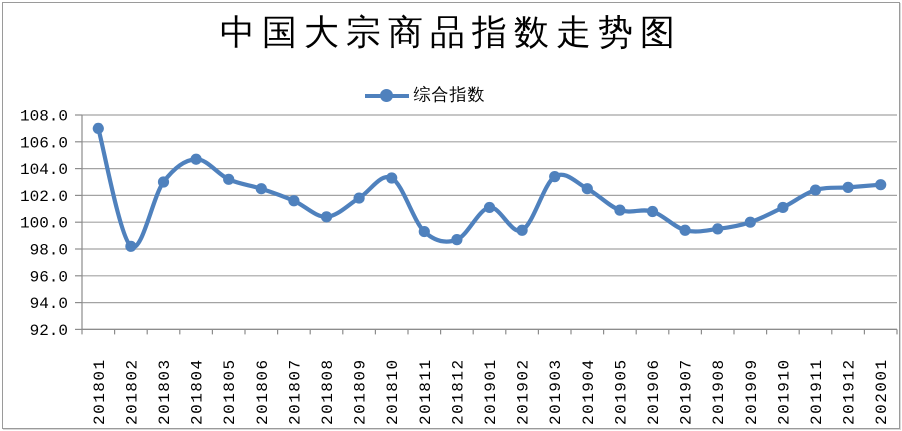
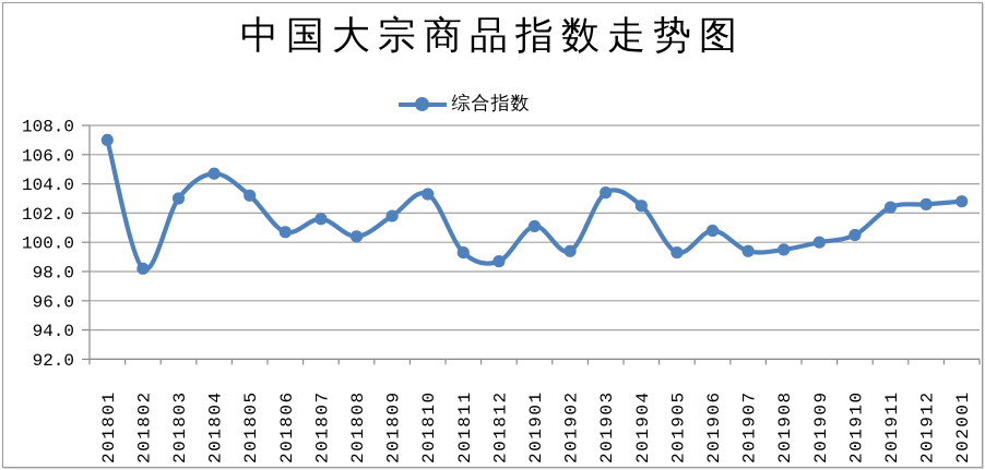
201806: 102.5 -> 100.7
201905: 100.9 -> 99.3
201910: 101.1 -> 100.5
